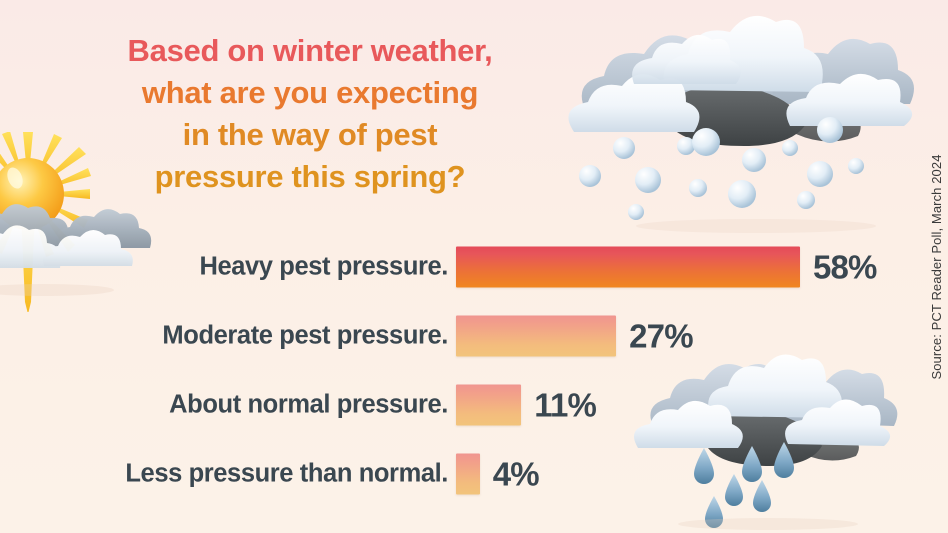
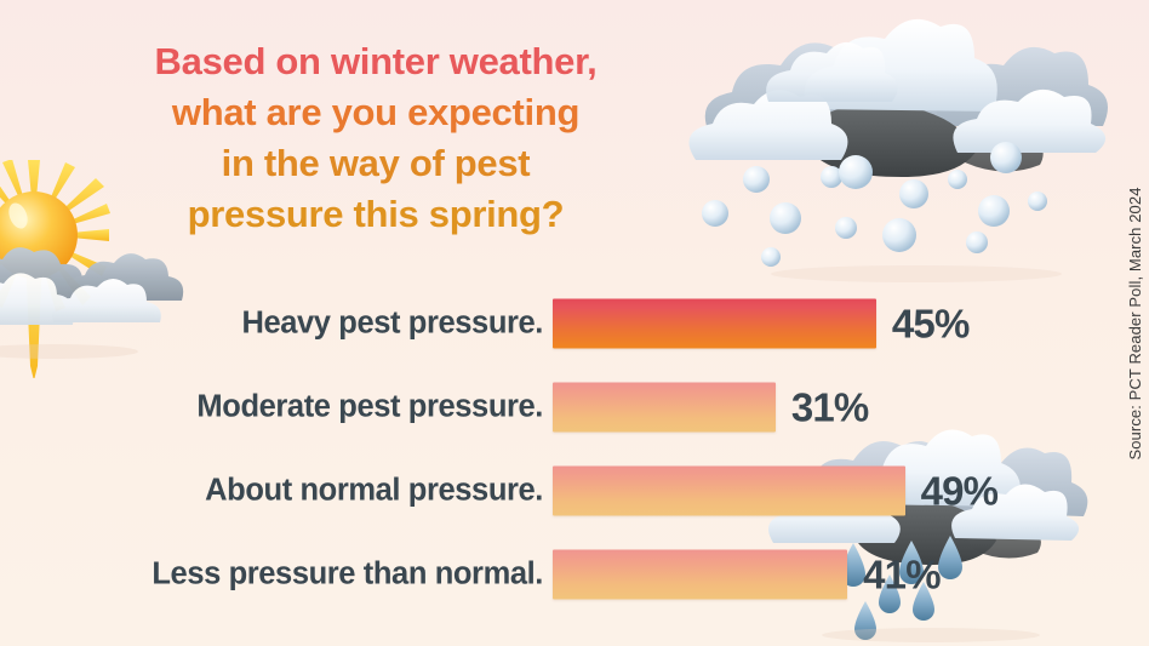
Heavy pest pressure.: 58% -> 45%
Moderate pest pressure.: 27% -> 31%
About normal pressure.: 11% -> 49%
Less pressure than normal.: 4% -> 41%
